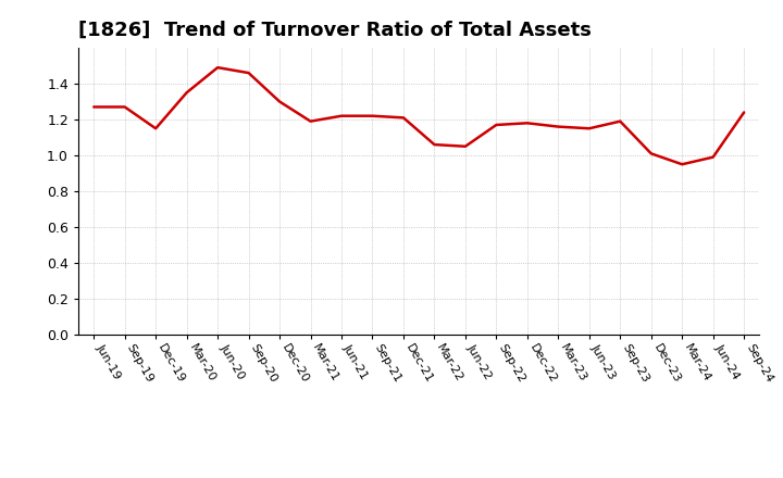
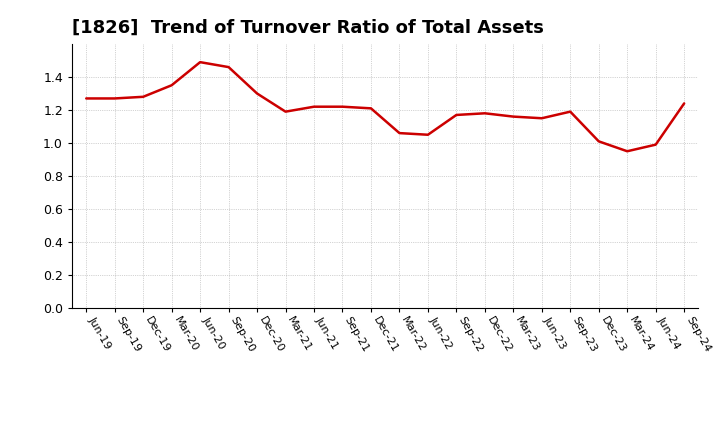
Dec-19: 1.15 -> 1.28
